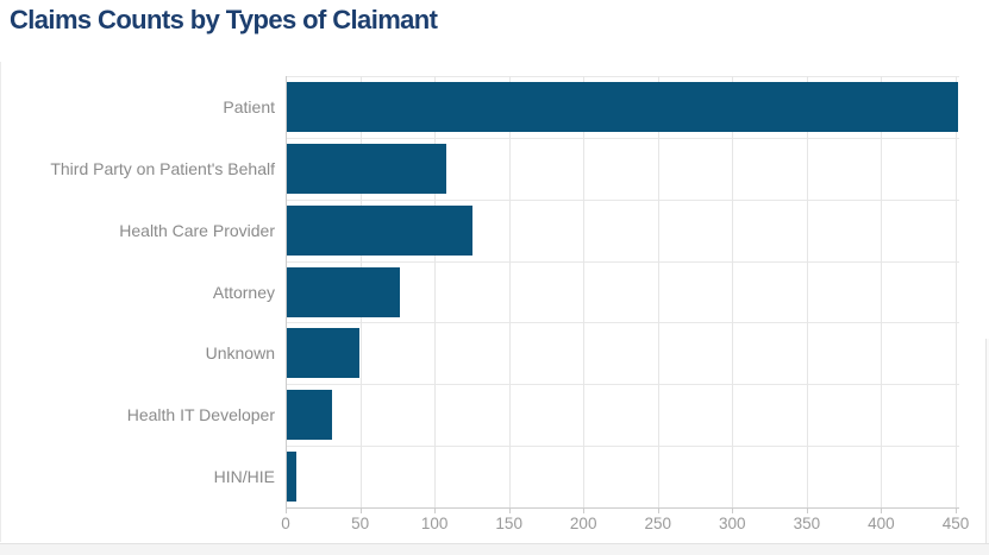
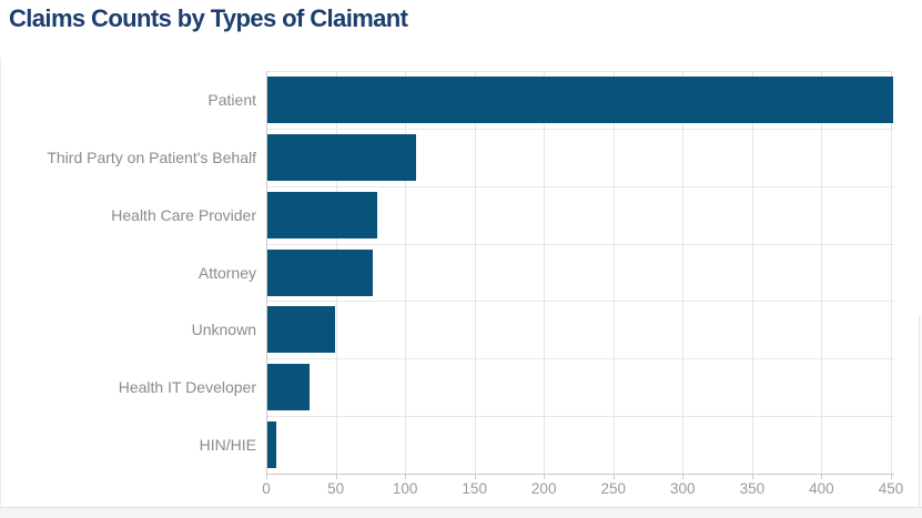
Health Care Provider: 125 -> 79
